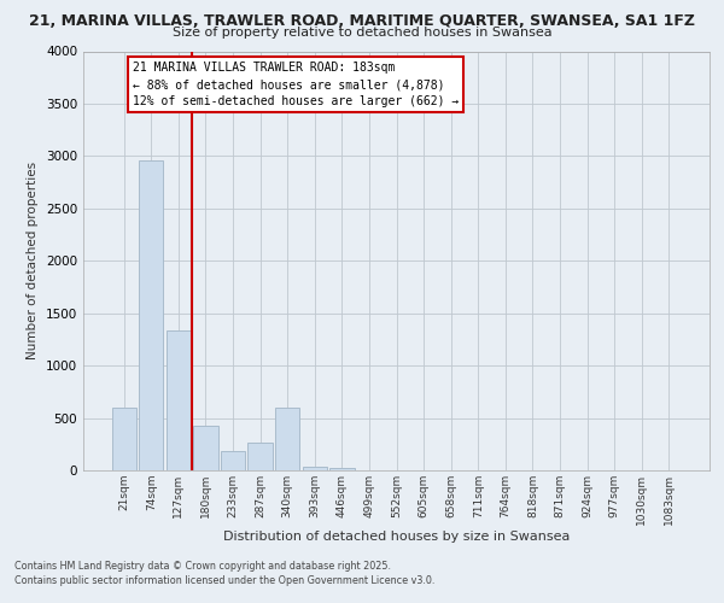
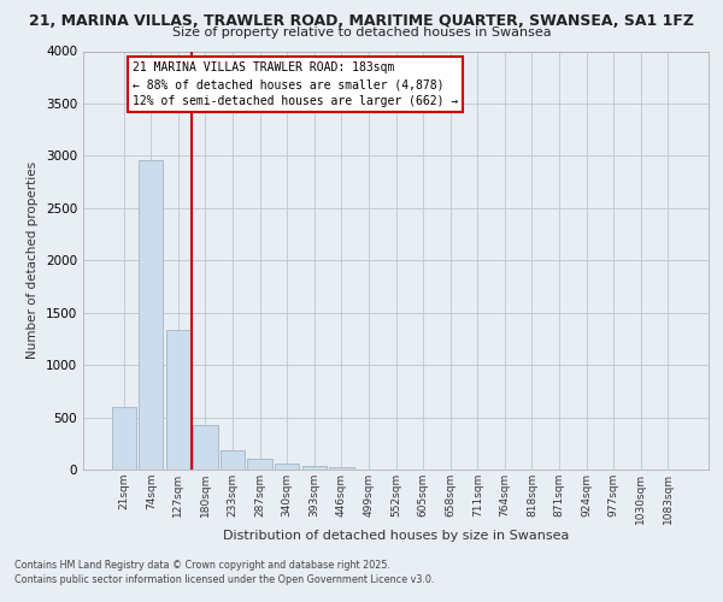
287sqm: 260 -> 100
340sqm: 600 -> 60
